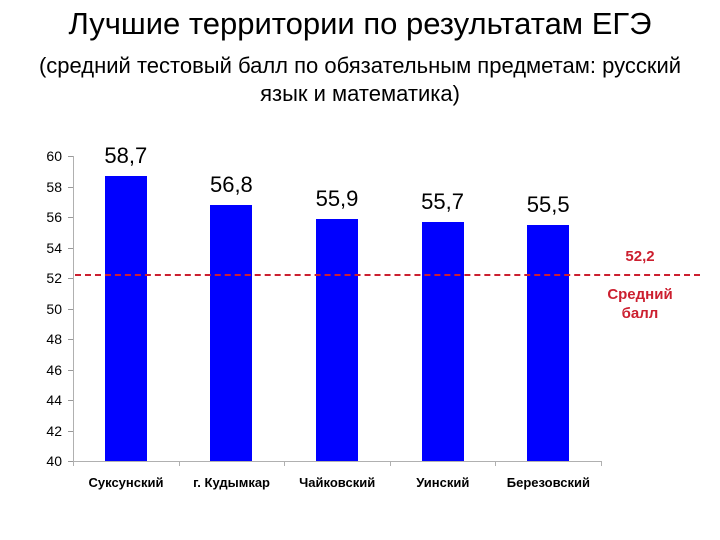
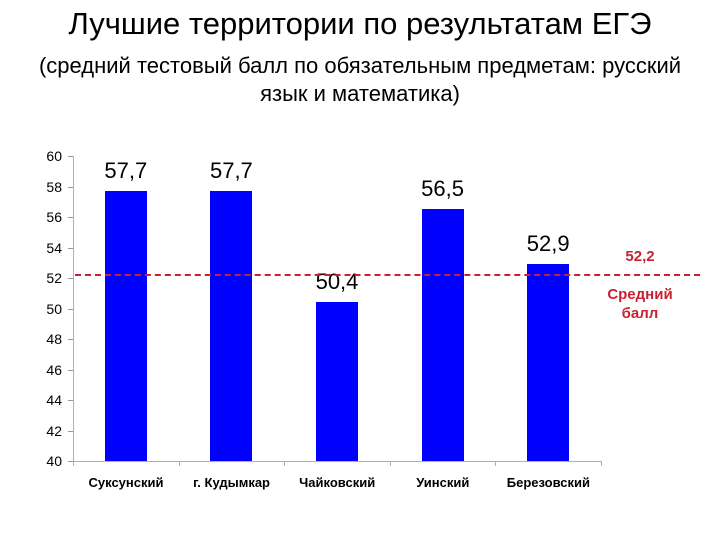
Суксунский: 58,7 -> 57,7
г. Кудымкар: 56,8 -> 57,7
Чайковский: 55,9 -> 50,4
Уинский: 55,7 -> 56,5
Березовский: 55,5 -> 52,9
